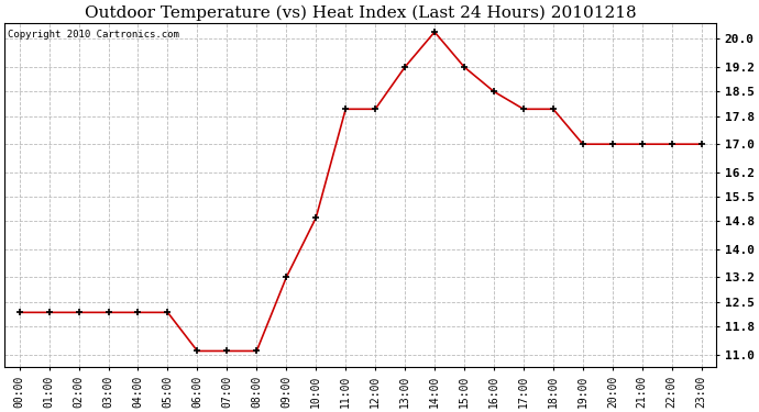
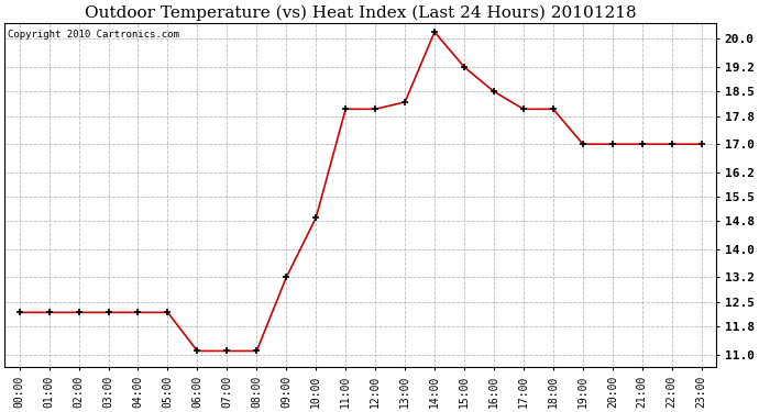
13:00: 19.2 -> 18.2
